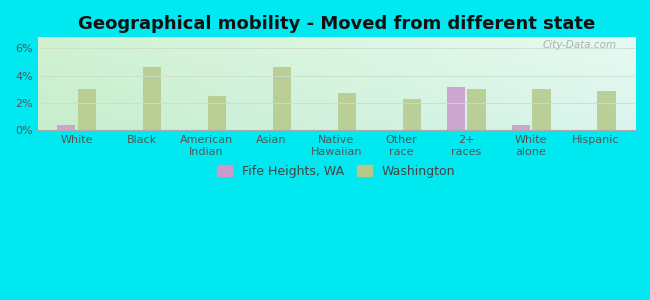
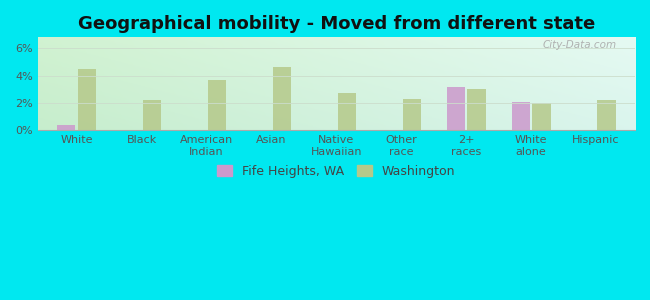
Washington/White: 3.0% -> 4.5%
Washington/Black: 4.7% -> 2.2%
Washington/American Indian: 2.5% -> 3.7%
Fife Heights, WA/White alone: 0.3% -> 2.1%
Washington/White alone: 3.0% -> 2.0%
Washington/Hispanic: 2.9% -> 2.2%
